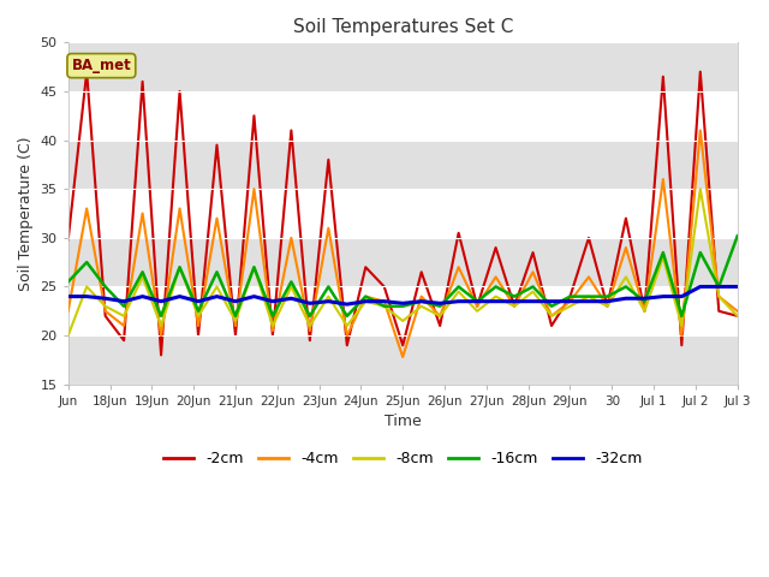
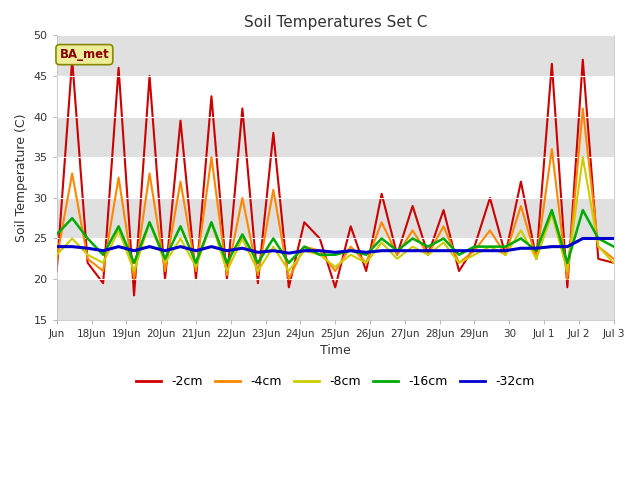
-2cm/Jun: 29.8 -> 21.0
-8cm/Jun: 20.0 -> 23.0
-4cm/25Jun: 17.8 -> 21.0
-16cm/Jul 3: 30.2 -> 24.0
